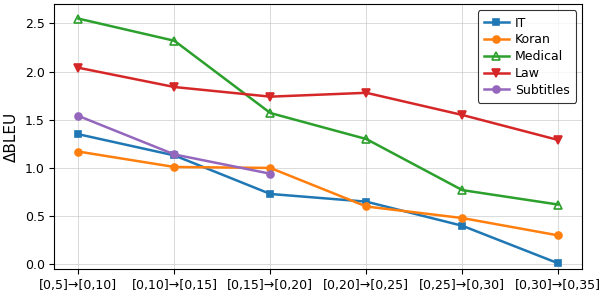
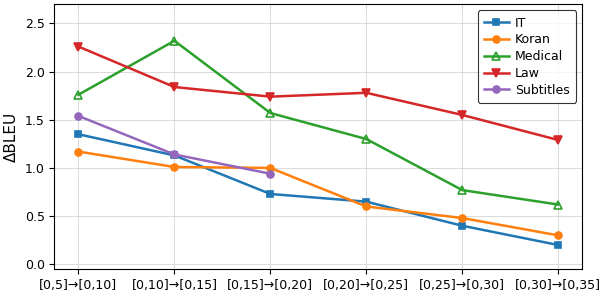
Medical/[0,5]→[0,10]: 2.55 -> 1.76
Law/[0,5]→[0,10]: 2.04 -> 2.26
IT/[0,30]→[0,35]: 0.01 -> 0.20
